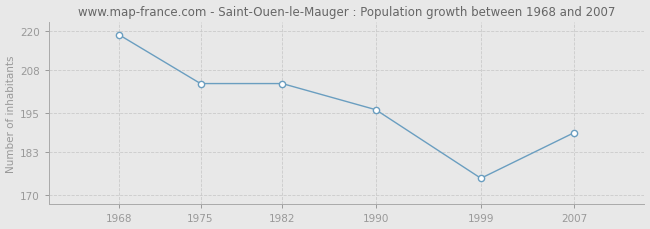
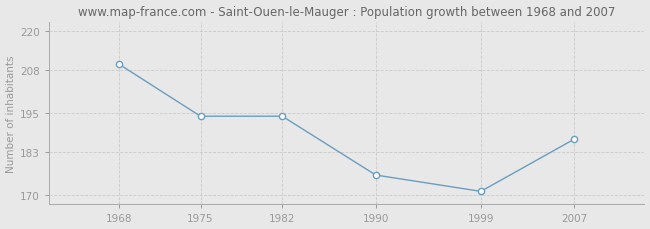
1968: 219 -> 210
1975: 204 -> 194
1982: 204 -> 194
1990: 196 -> 176
1999: 175 -> 171
2007: 189 -> 187
